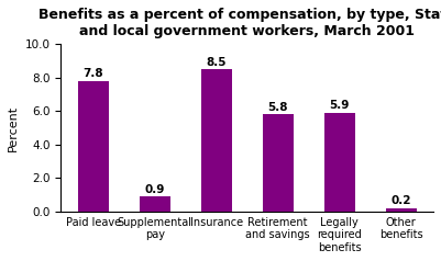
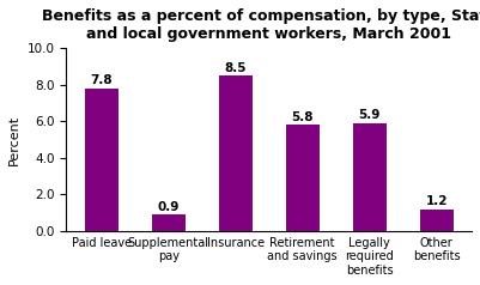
Other benefits: 0.2 -> 1.2
